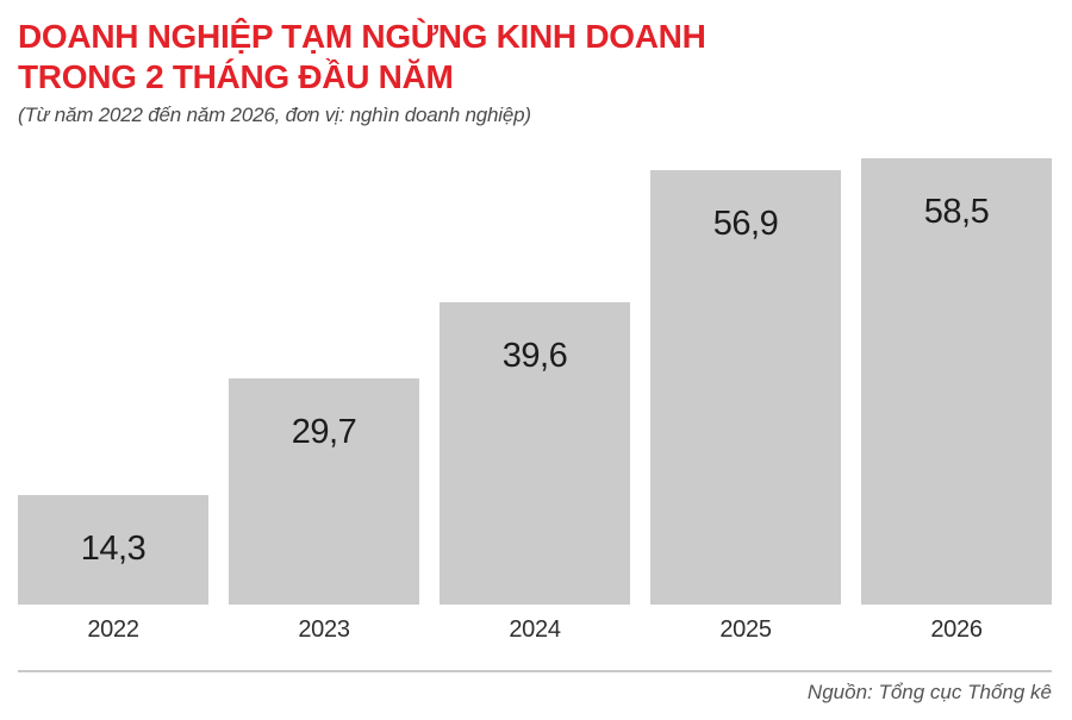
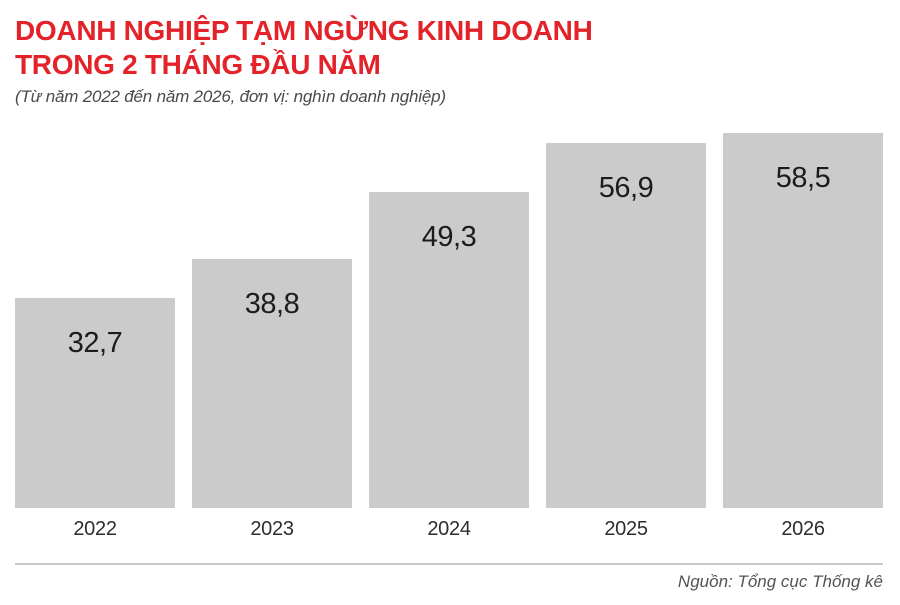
2022: 14,3 -> 32,7
2023: 29,7 -> 38,8
2024: 39,6 -> 49,3
